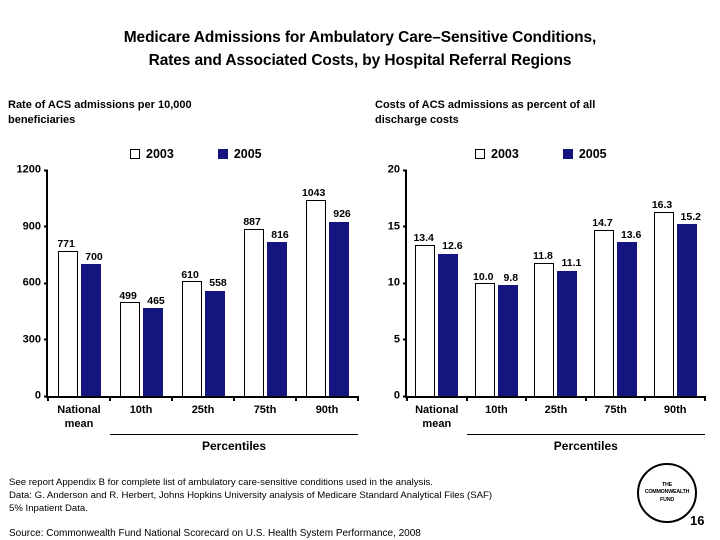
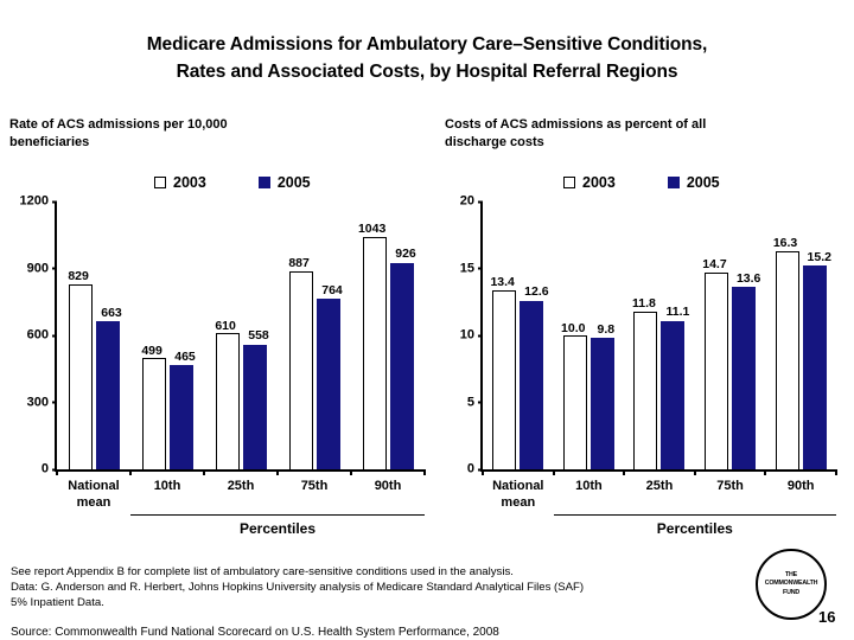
Rate of ACS admissions per 10,000 beneficiaries/2003/National mean: 771 -> 829
Rate of ACS admissions per 10,000 beneficiaries/2005/National mean: 700 -> 663
Rate of ACS admissions per 10,000 beneficiaries/2005/75th: 816 -> 764
